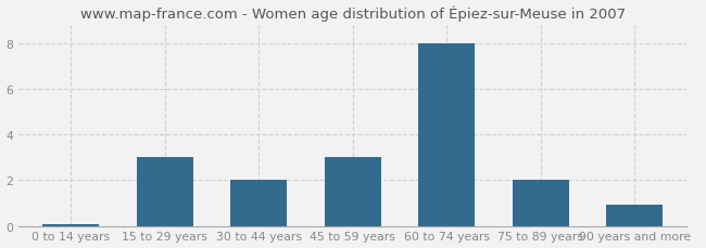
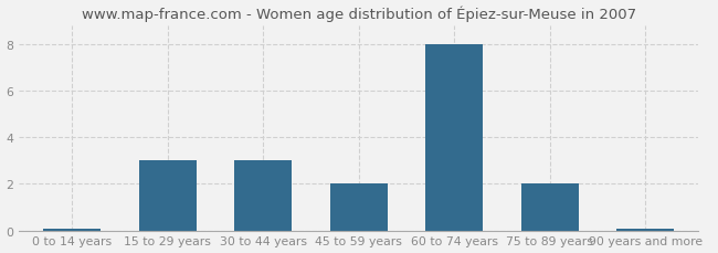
30 to 44 years: 2.00 -> 3.00
45 to 59 years: 3.00 -> 2.00
90 years and more: 0.95 -> 0.07
